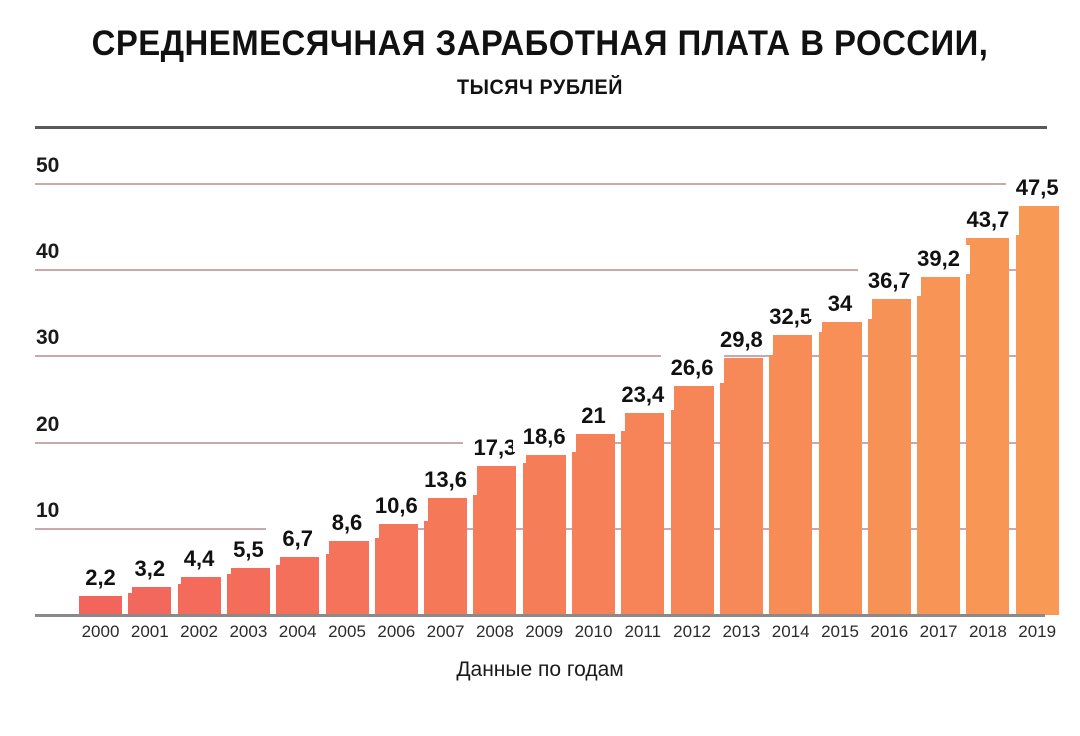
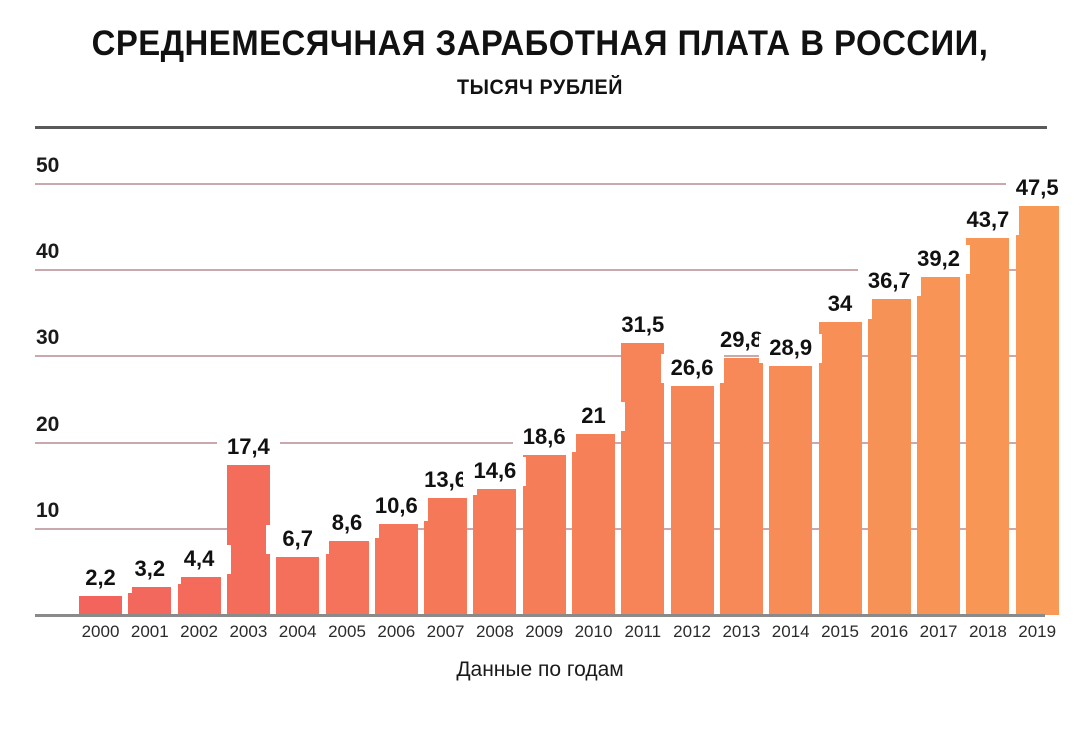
2003: 5,5 -> 17,4
2008: 17,3 -> 14,6
2011: 23,4 -> 31,5
2014: 32,5 -> 28,9
